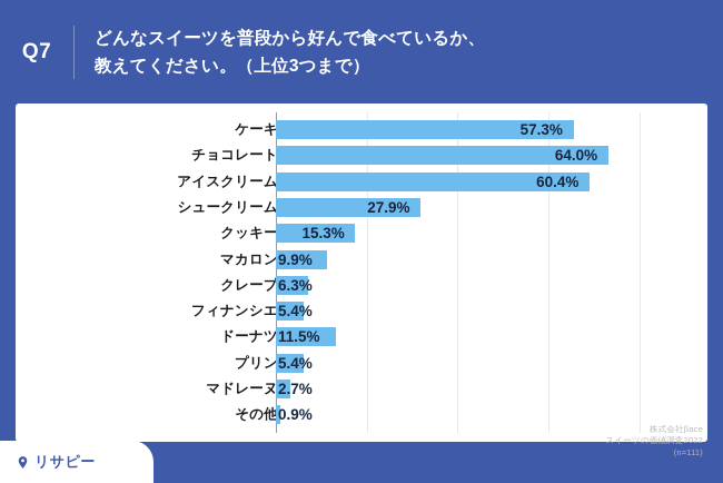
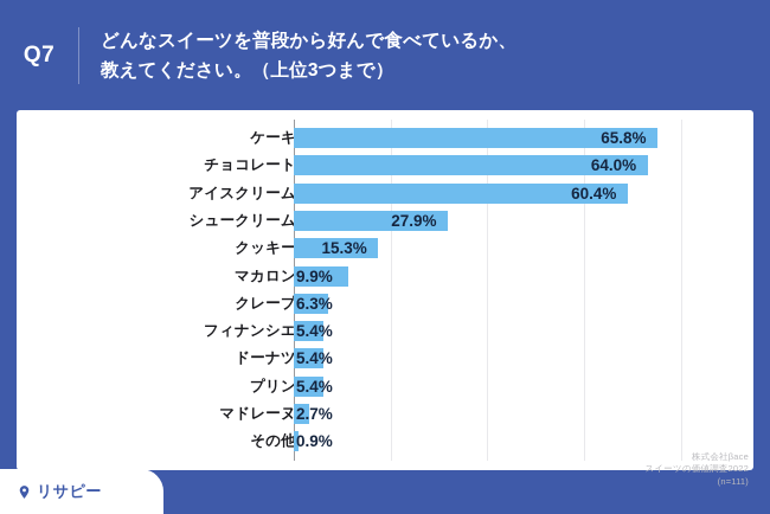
ケーキ: 57.3% -> 65.8%
ドーナツ: 11.5% -> 5.4%
